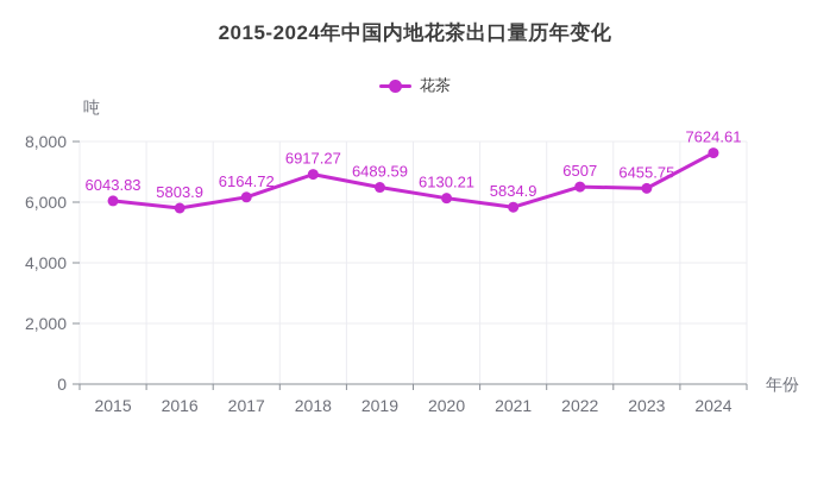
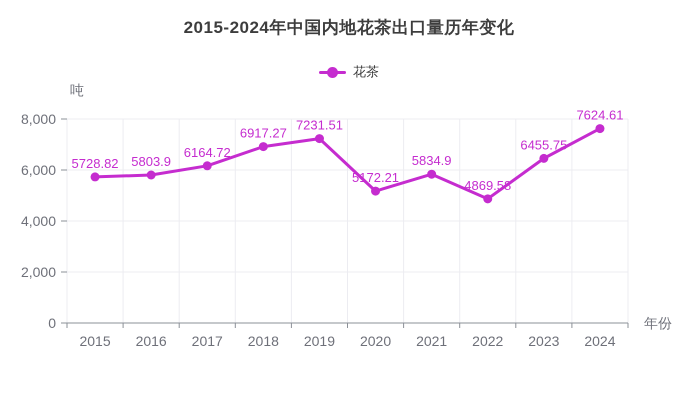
2015: 6043.83 -> 5728.82
2019: 6489.59 -> 7231.51
2020: 6130.21 -> 5172.21
2022: 6507 -> 4869.58
